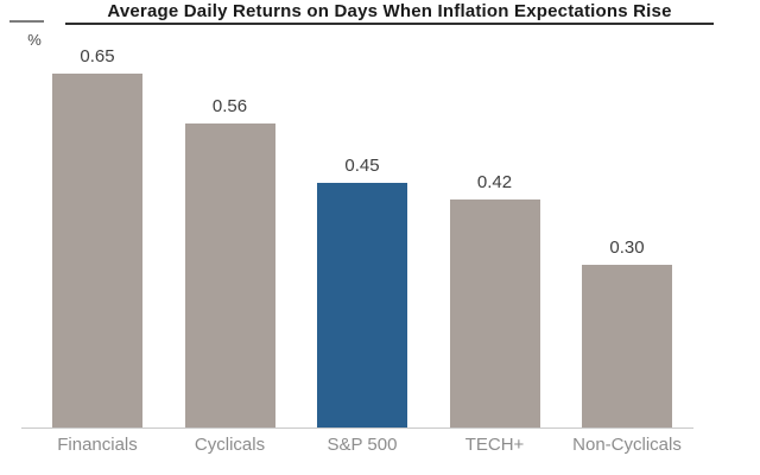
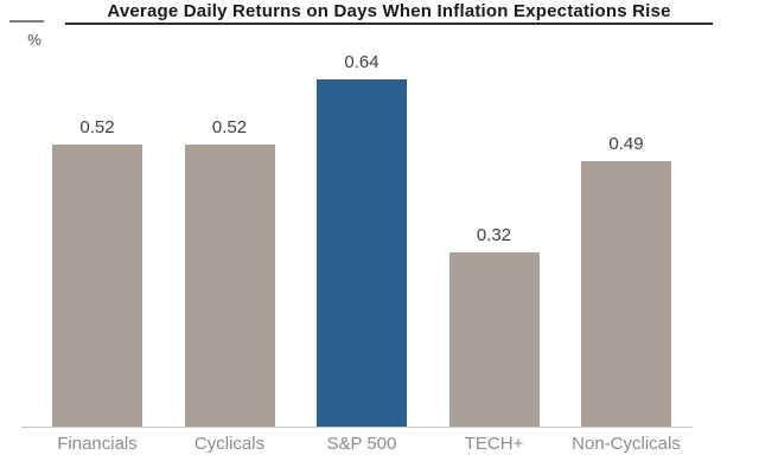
Financials: 0.65 -> 0.52
Cyclicals: 0.56 -> 0.52
S&P 500: 0.45 -> 0.64
TECH+: 0.42 -> 0.32
Non-Cyclicals: 0.30 -> 0.49
